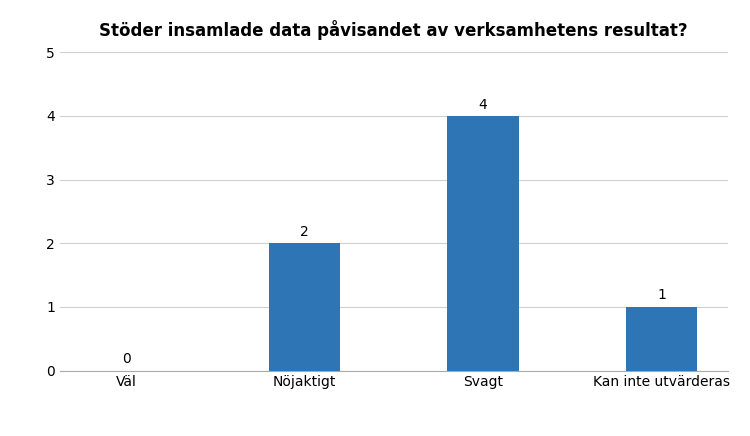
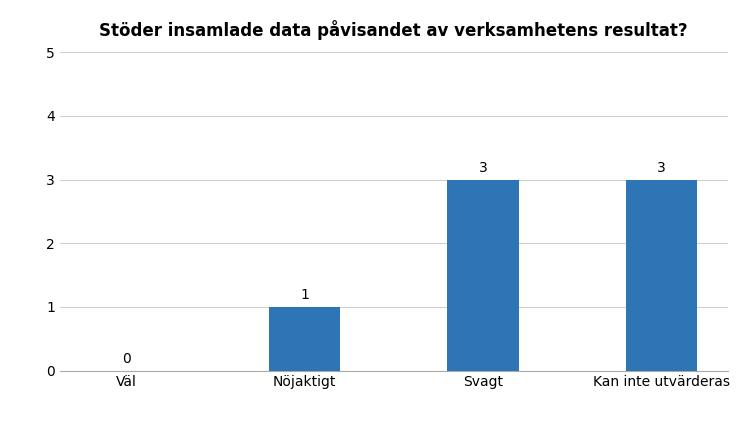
Nöjaktigt: 2 -> 1
Svagt: 4 -> 3
Kan inte utvärderas: 1 -> 3
